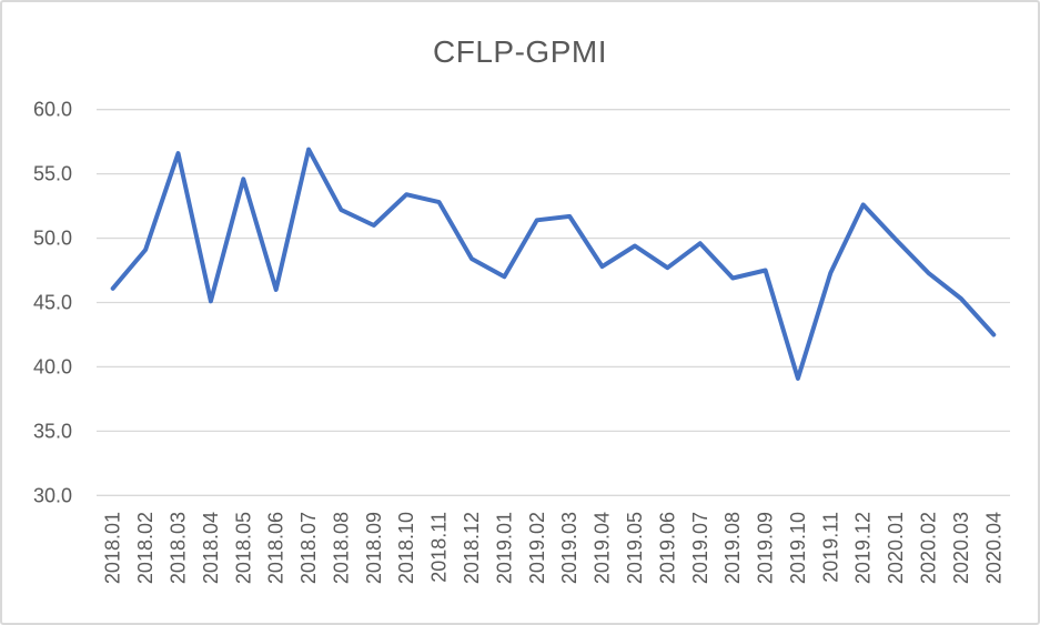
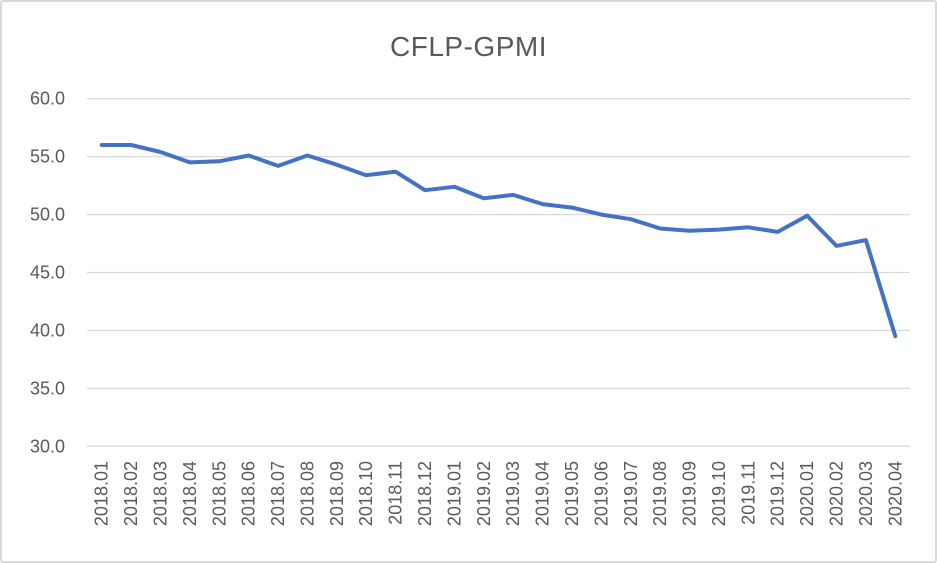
2018.01: 46.1 -> 56.0
2018.02: 49.1 -> 56.0
2018.03: 56.6 -> 55.4
2018.04: 45.1 -> 54.5
2018.06: 46.0 -> 55.1
2018.07: 56.9 -> 54.2
2018.08: 52.2 -> 55.1
2018.09: 51.0 -> 54.3
2018.11: 52.8 -> 53.7
2018.12: 48.4 -> 52.1
2019.01: 47.0 -> 52.4
2019.04: 47.8 -> 50.9
2019.05: 49.4 -> 50.6
2019.06: 47.7 -> 50.0
2019.08: 46.9 -> 48.8
2019.09: 47.5 -> 48.6
2019.10: 39.1 -> 48.7
2019.11: 47.3 -> 48.9
2019.12: 52.6 -> 48.5
2020.03: 45.3 -> 47.8
2020.04: 42.5 -> 39.5
